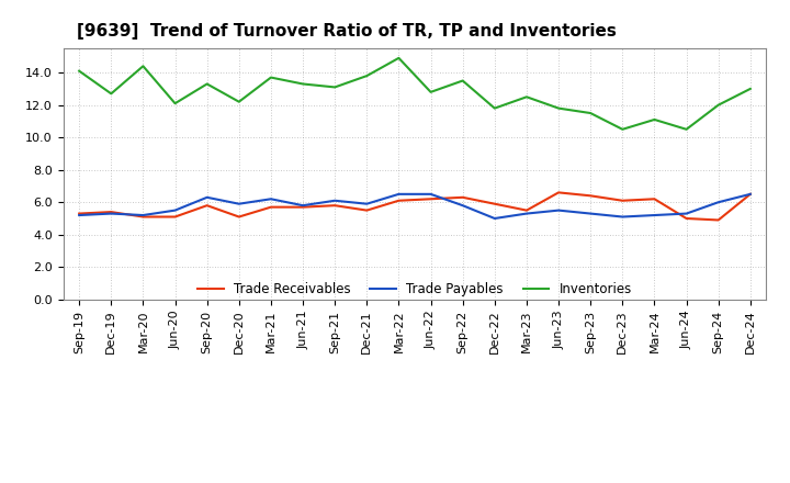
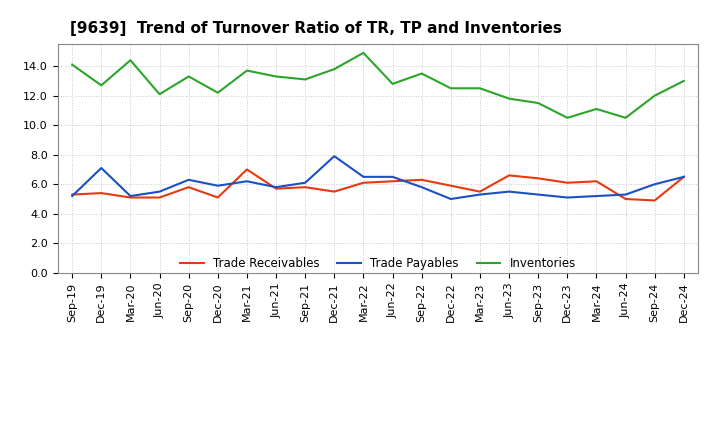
Trade Payables/Dec-19: 5.3 -> 7.1
Trade Receivables/Mar-21: 5.7 -> 7.0
Trade Payables/Dec-21: 5.9 -> 7.9
Inventories/Dec-22: 11.8 -> 12.5
